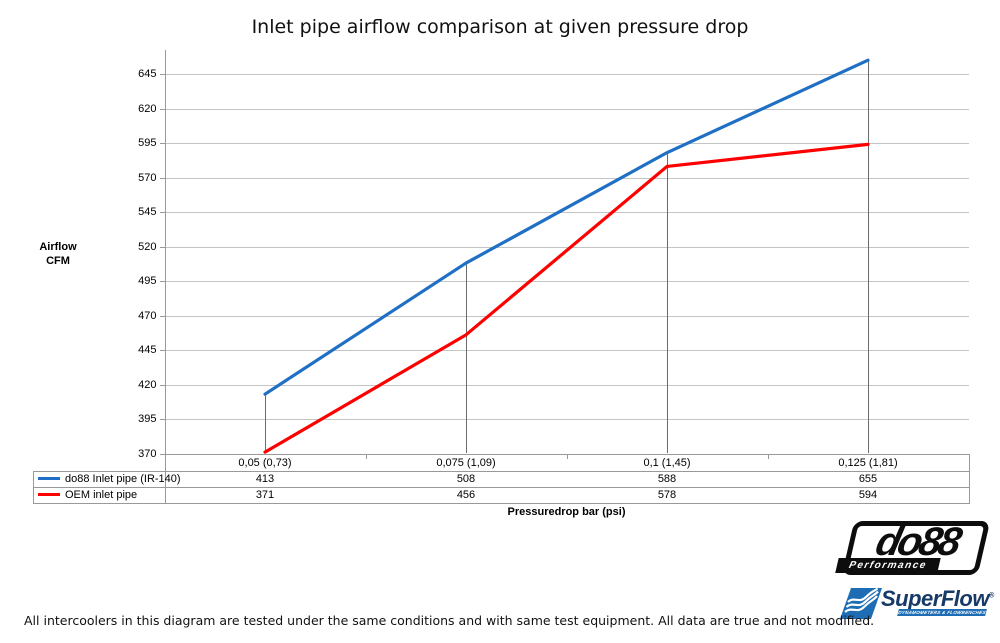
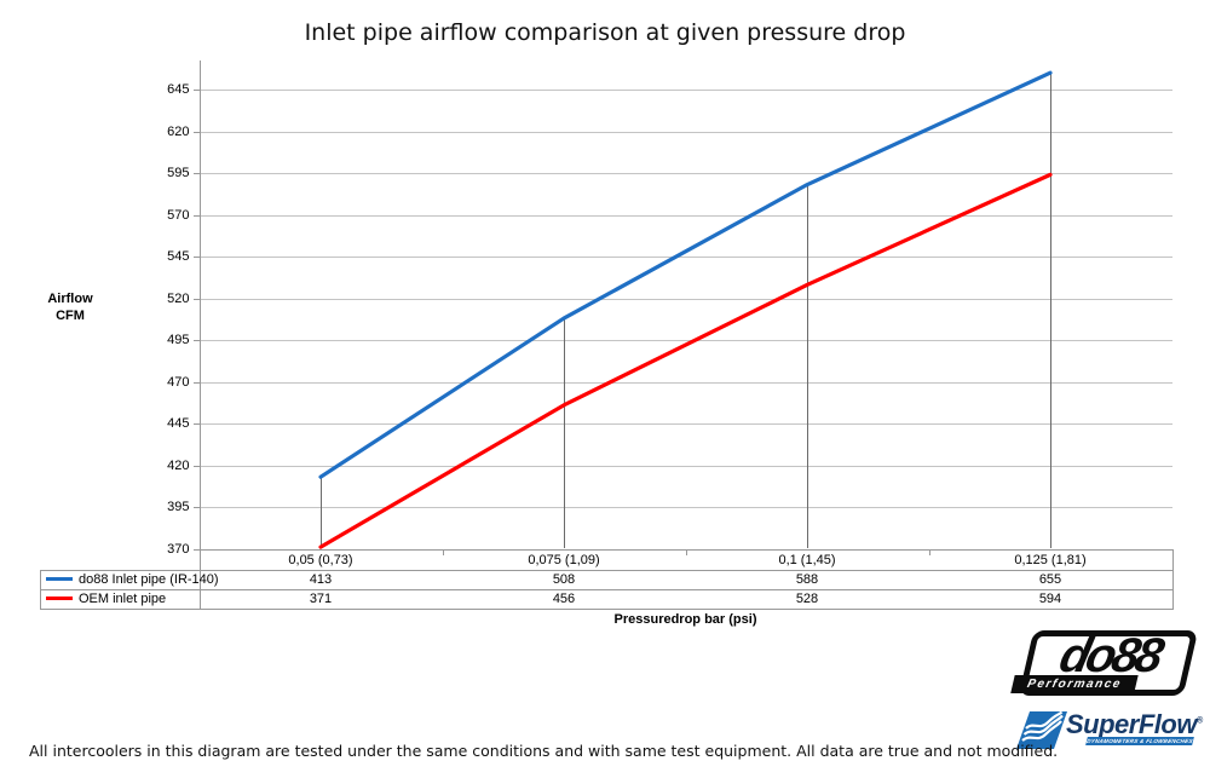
OEM inlet pipe/0,1 (1,45): 578 -> 528
